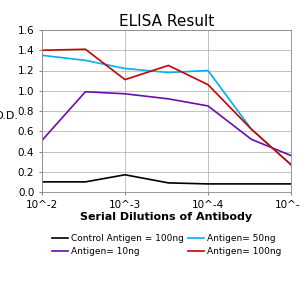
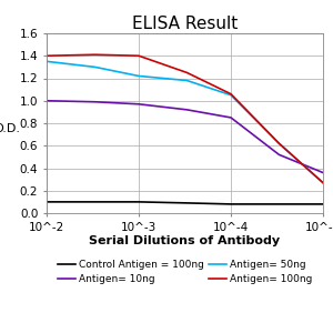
Antigen= 10ng/10^-2: 0.51 -> 1.00
Control Antigen = 100ng/10^-3: 0.17 -> 0.10
Antigen= 100ng/10^-3: 1.11 -> 1.40
Antigen= 50ng/10^-4: 1.20 -> 1.05
